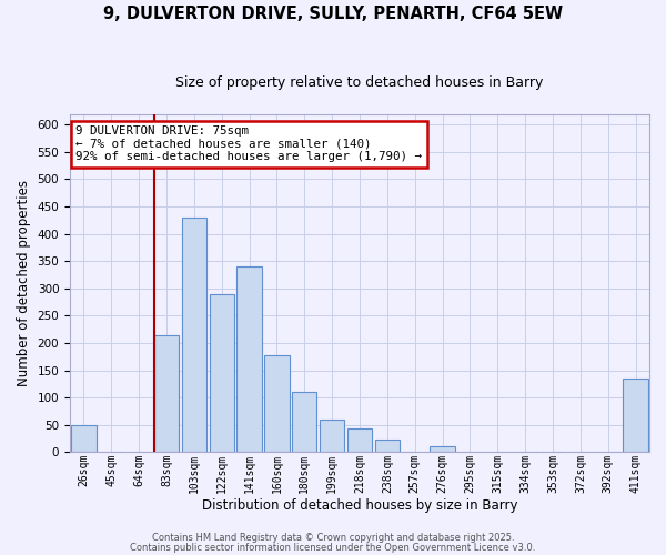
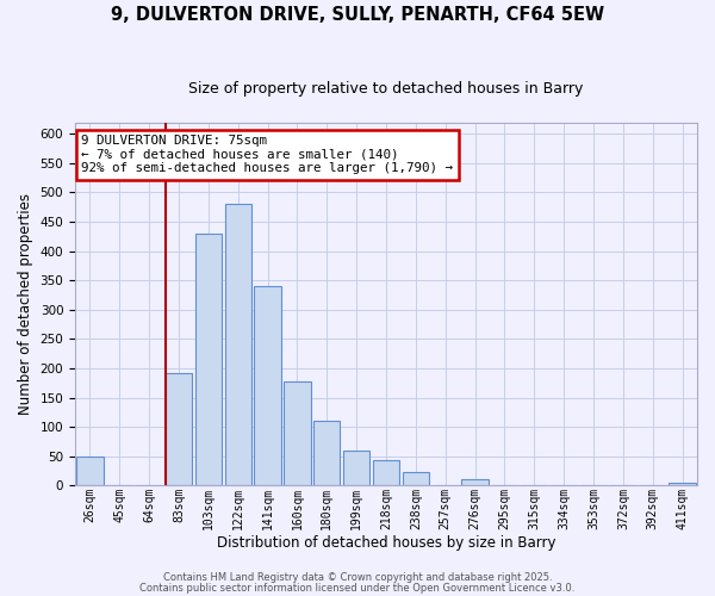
83sqm: 215 -> 192
122sqm: 290 -> 480
411sqm: 135 -> 5
